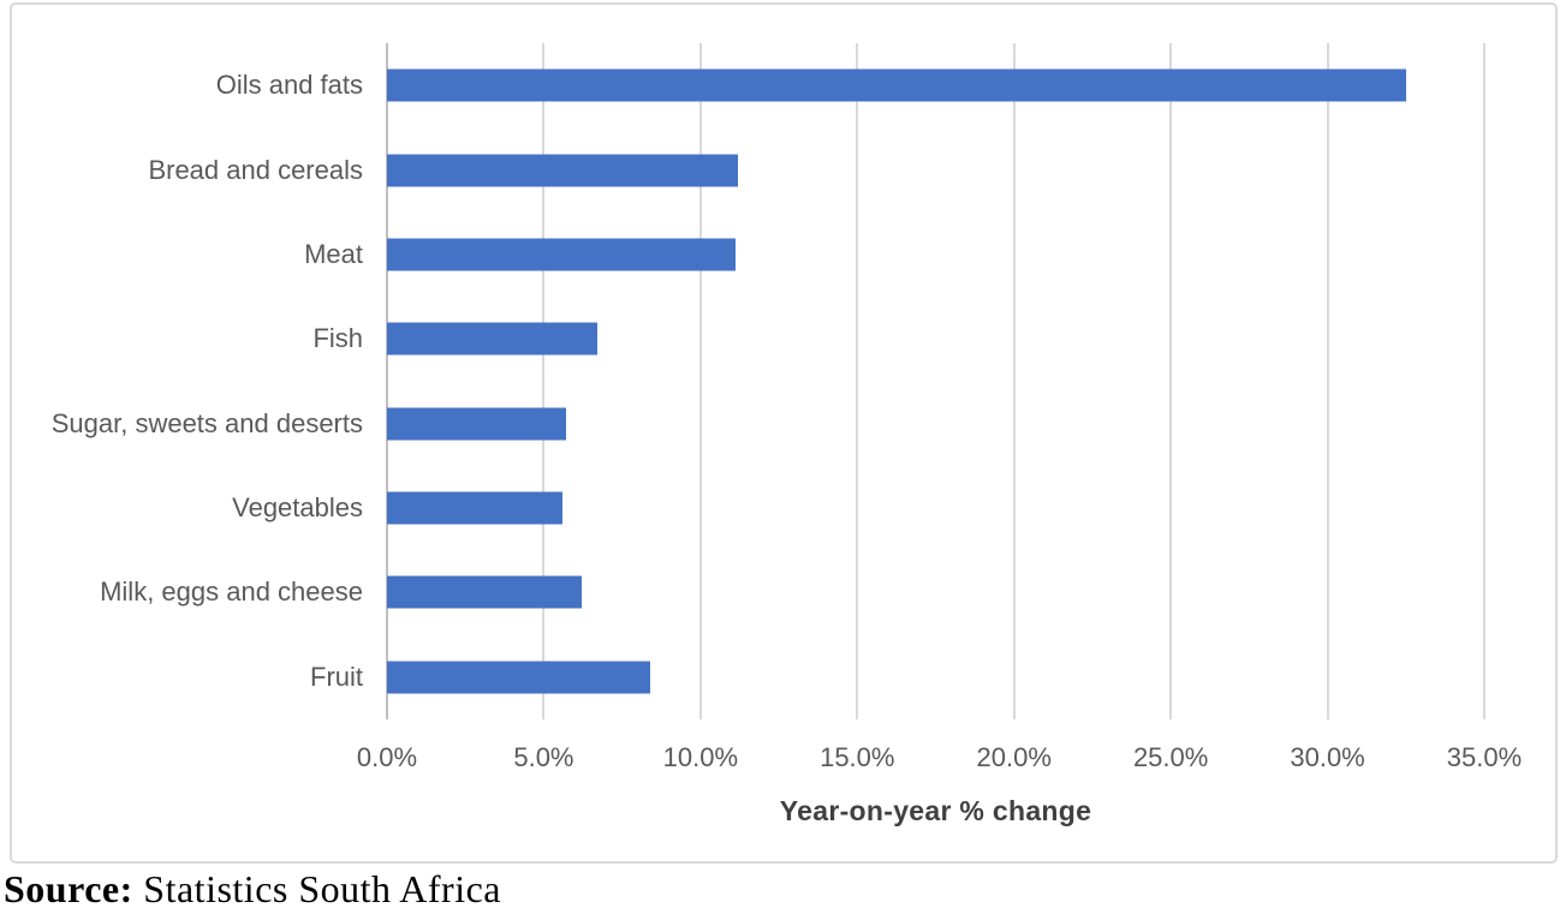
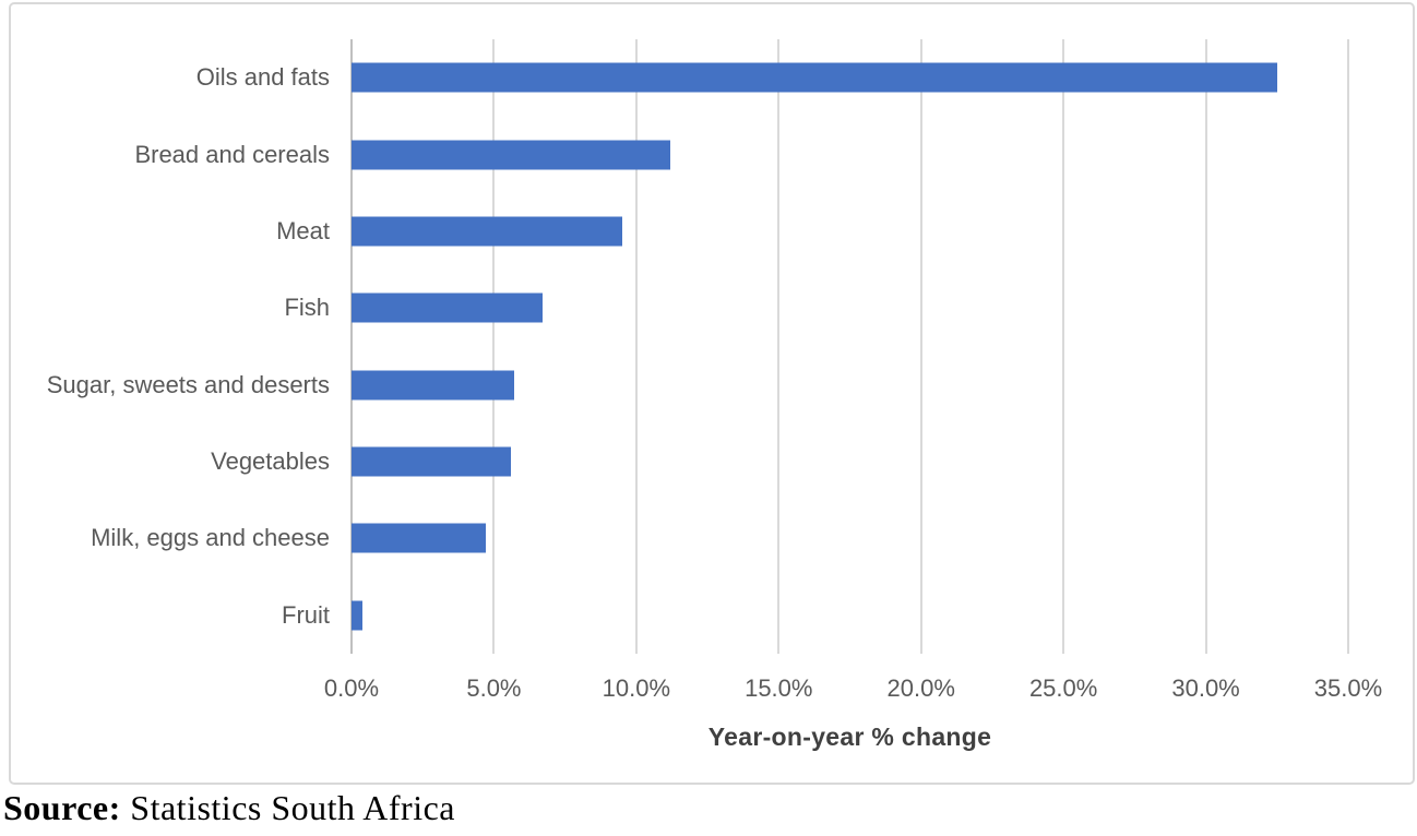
Meat: 11.1% -> 9.5%
Milk, eggs and cheese: 6.2% -> 4.7%
Fruit: 8.4% -> 0.4%
